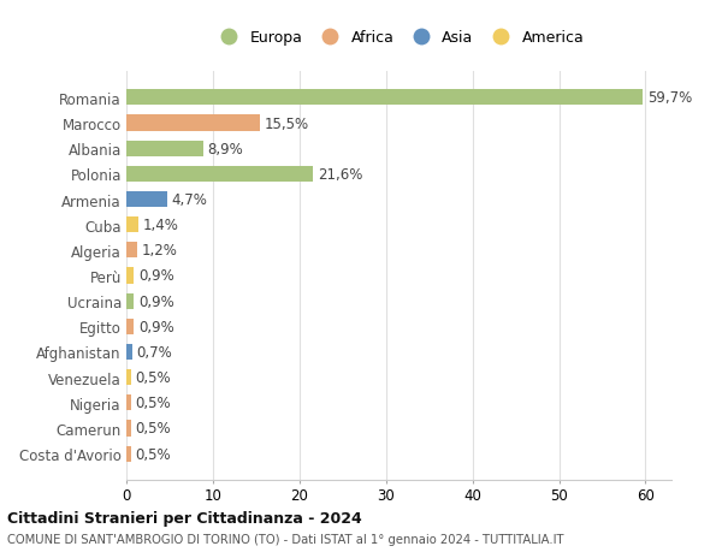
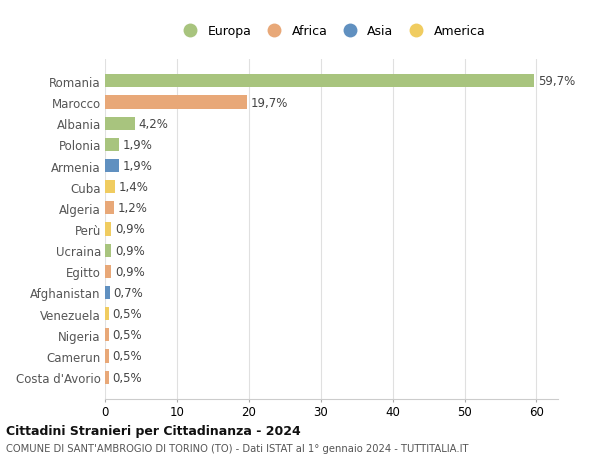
Marocco: 15,5% -> 19,7%
Albania: 8,9% -> 4,2%
Polonia: 21,6% -> 1,9%
Armenia: 4,7% -> 1,9%
